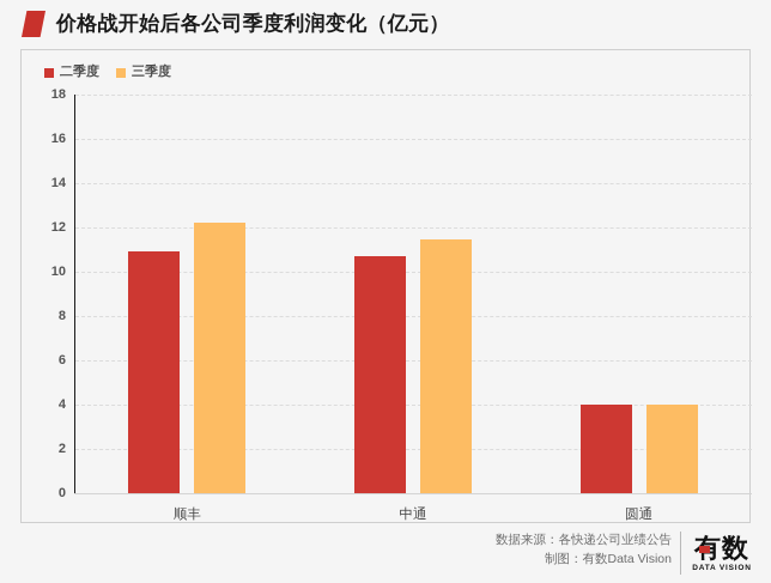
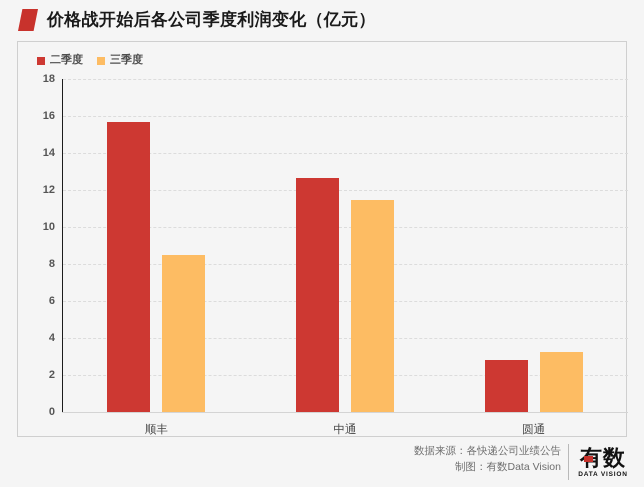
二季度/顺丰: 10.9 -> 15.7
三季度/顺丰: 12.2 -> 8.5
二季度/中通: 10.7 -> 12.7
二季度/圆通: 4.0 -> 2.8
三季度/圆通: 4.0 -> 3.2
